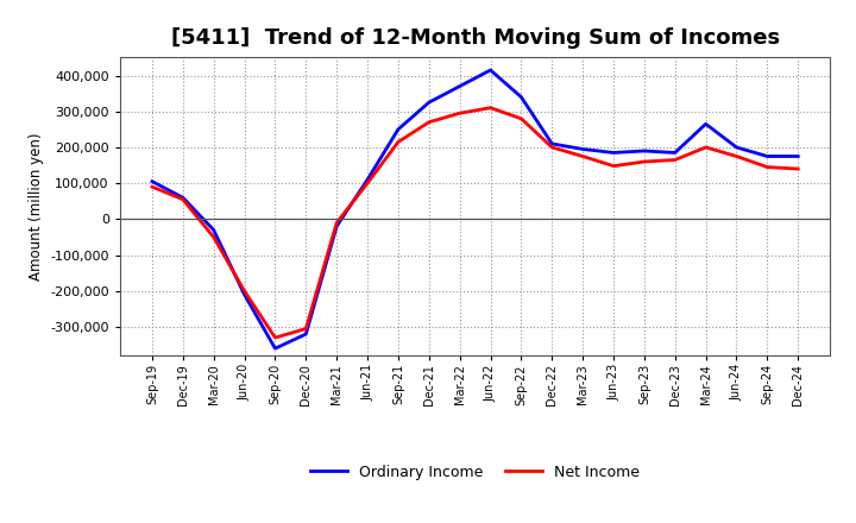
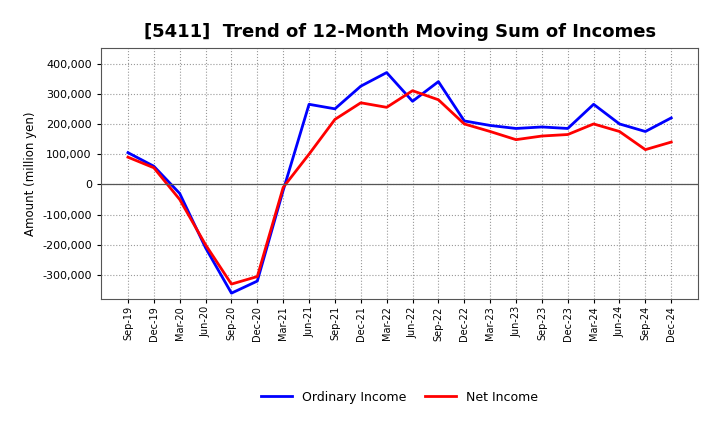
Ordinary Income/Jun-21: 110,000 -> 265,000
Net Income/Mar-22: 295,000 -> 255,000
Ordinary Income/Jun-22: 415,000 -> 275,000
Net Income/Sep-24: 145,000 -> 115,000
Ordinary Income/Dec-24: 175,000 -> 220,000
